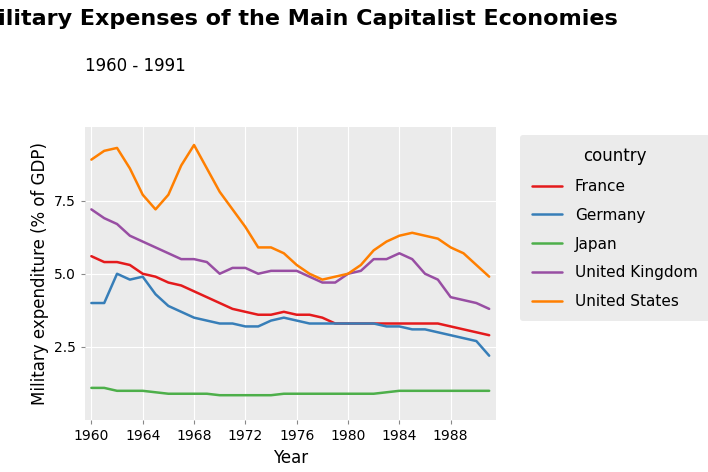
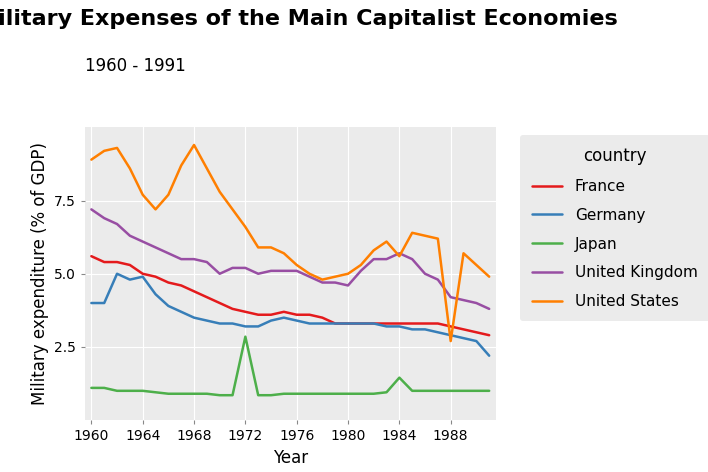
Japan/1972: 0.85 -> 2.85
United Kingdom/1980: 5.0 -> 4.6
Japan/1984: 1.00 -> 1.45
United States/1984: 6.3 -> 5.6
United States/1988: 5.9 -> 2.7
